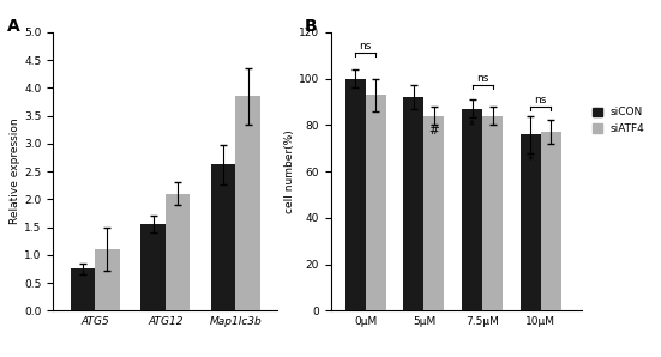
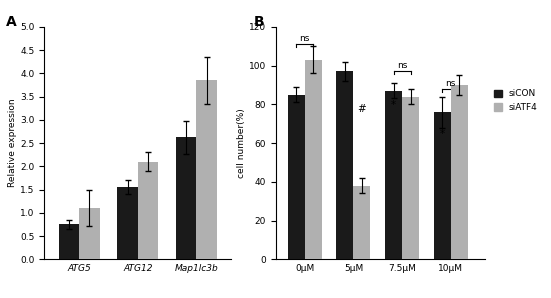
siCON/0μM: 100 -> 85
siATF4/0μM: 93 -> 103
siCON/5μM: 92 -> 97
siATF4/5μM: 84 -> 38
siATF4/10μM: 77 -> 90
